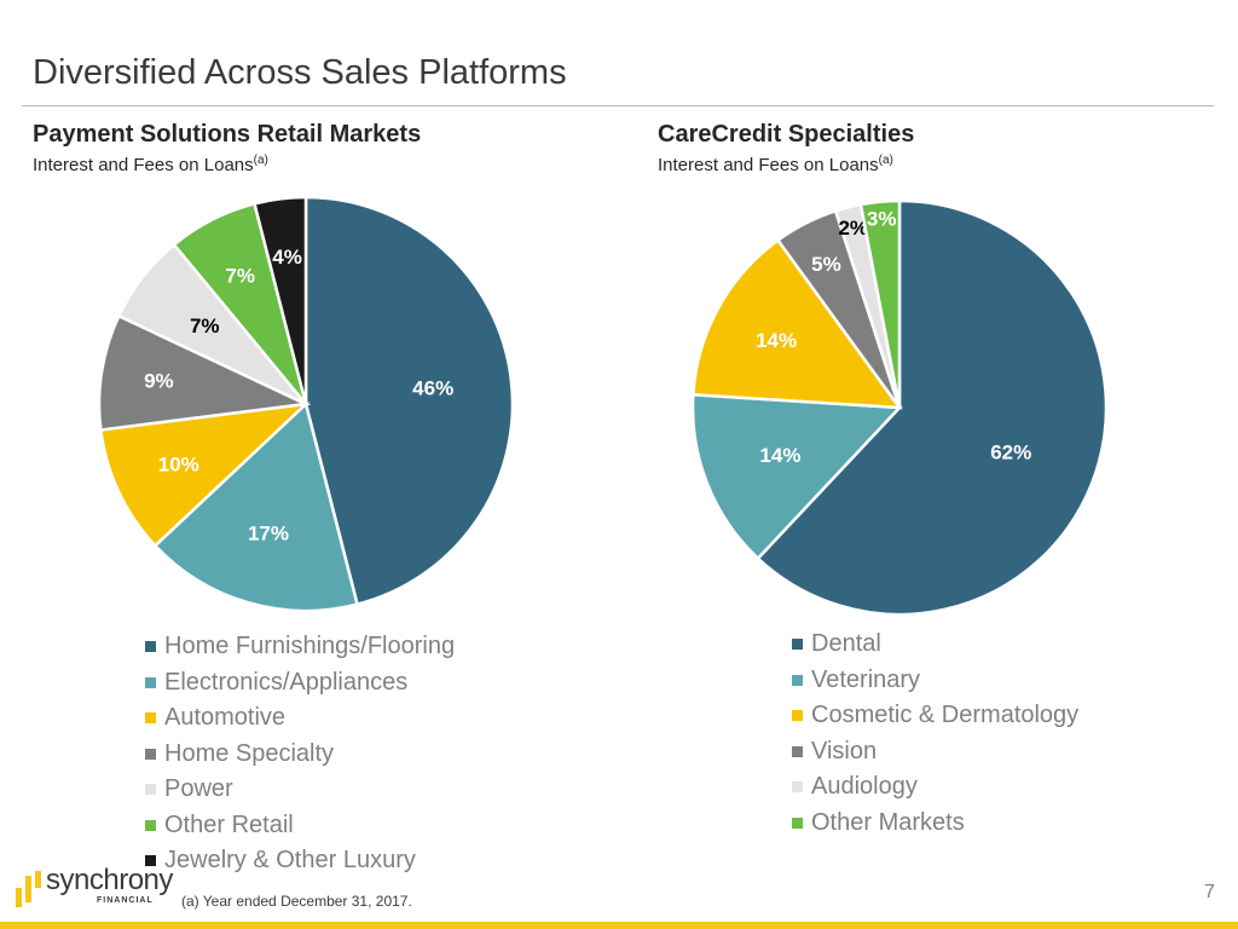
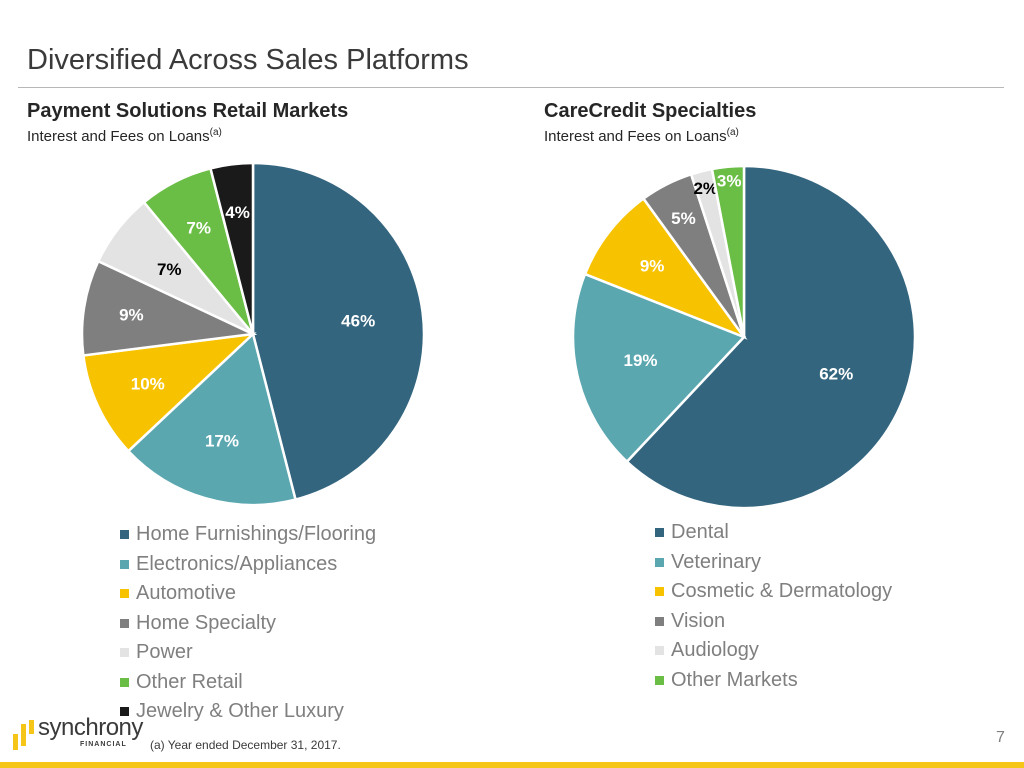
CareCredit Specialties/Veterinary: 14% -> 19%
CareCredit Specialties/Cosmetic & Dermatology: 14% -> 9%
